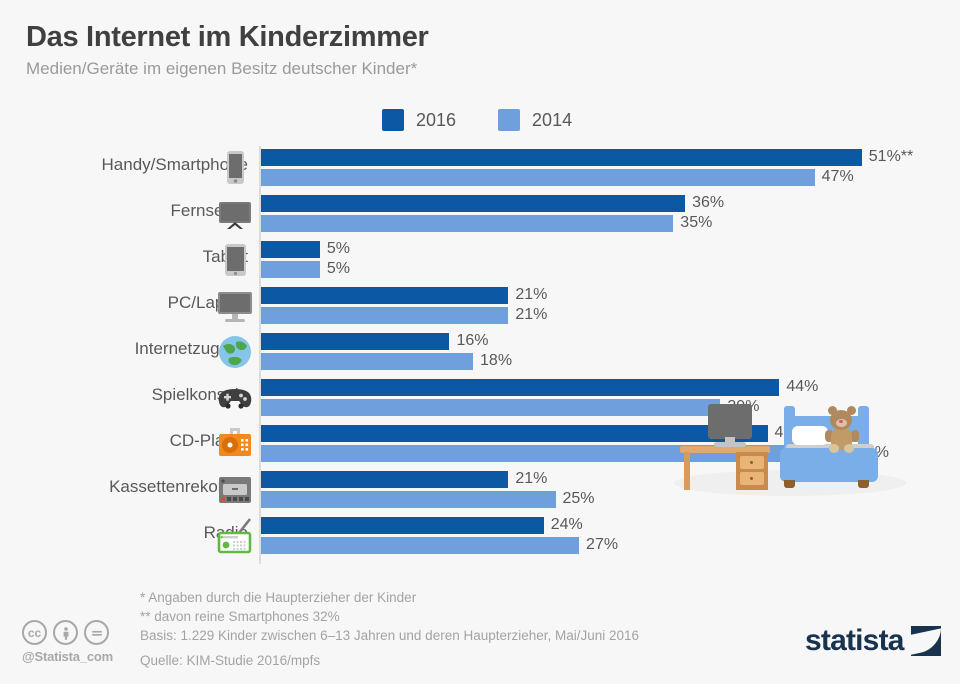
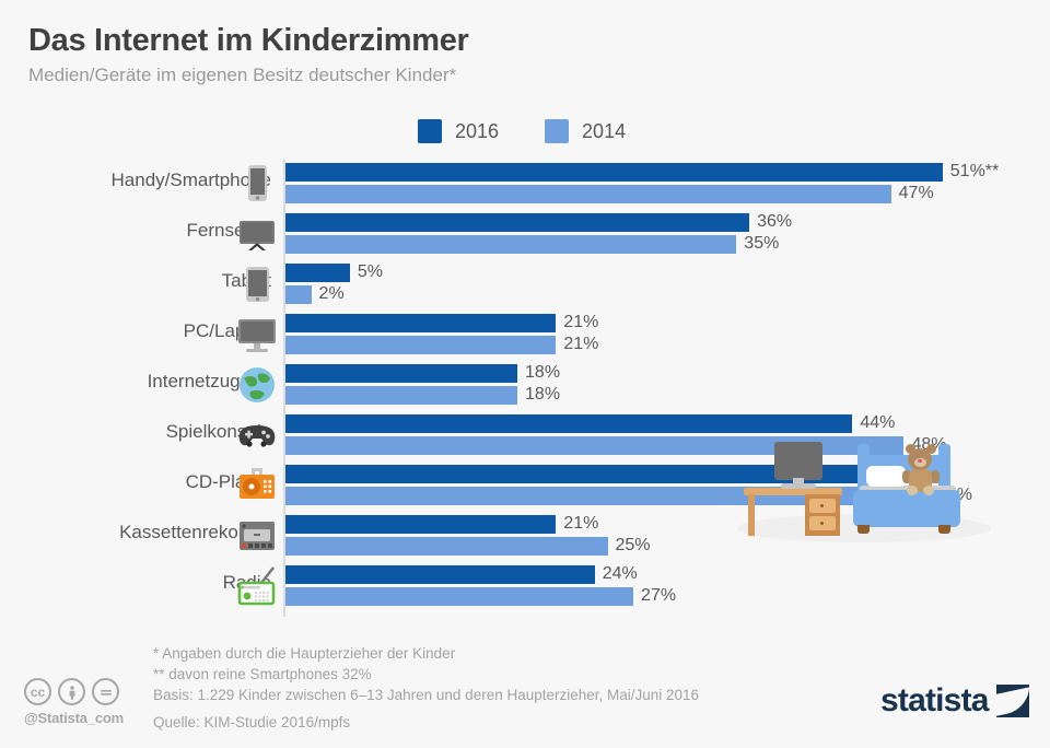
2014/Tablet: 5% -> 2%
2016/Internetzugang: 16% -> 18%
2014/Spielkonsole: 39% -> 48%
2016/CD-Player: 43% -> 45%
